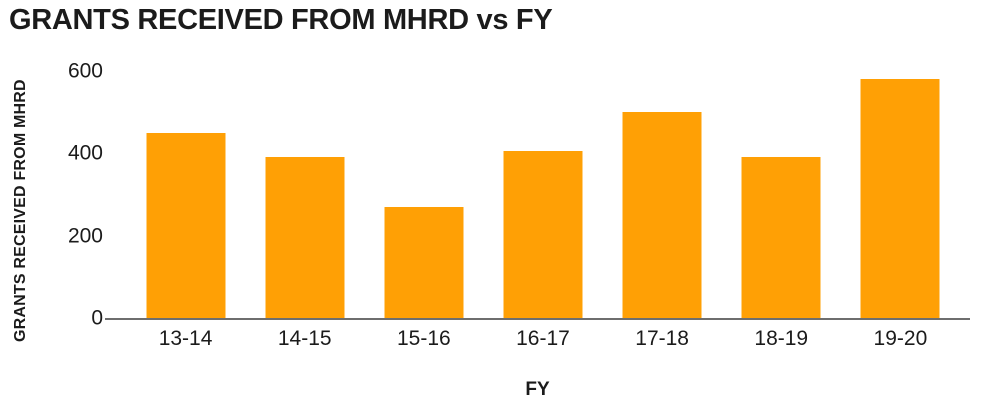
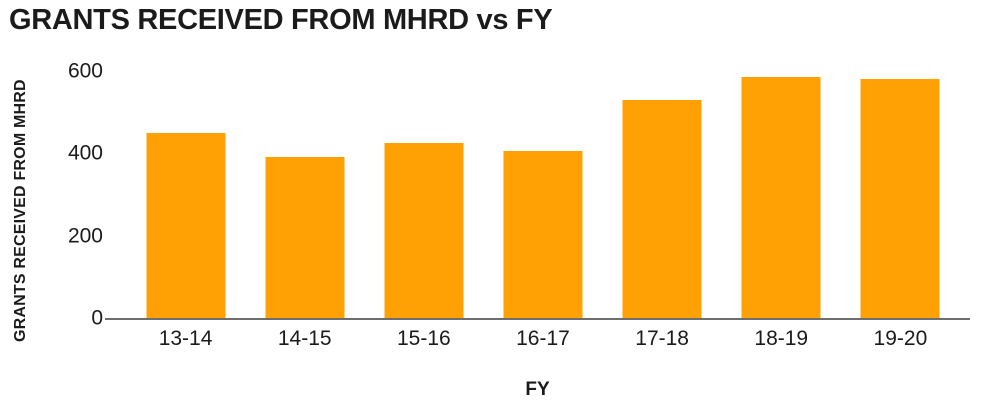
15-16: 270 -> 420
17-18: 500 -> 530
18-19: 390 -> 580
